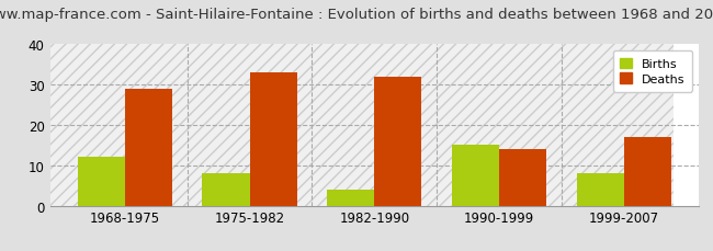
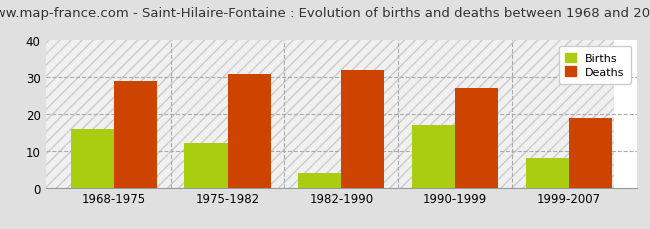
Births/1968-1975: 12 -> 16
Births/1975-1982: 8 -> 12
Deaths/1975-1982: 33 -> 31
Births/1990-1999: 15 -> 17
Deaths/1990-1999: 14 -> 27
Deaths/1999-2007: 17 -> 19
